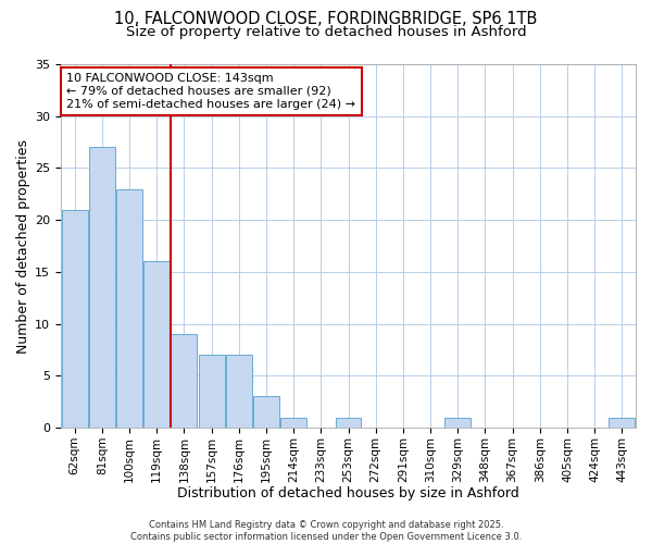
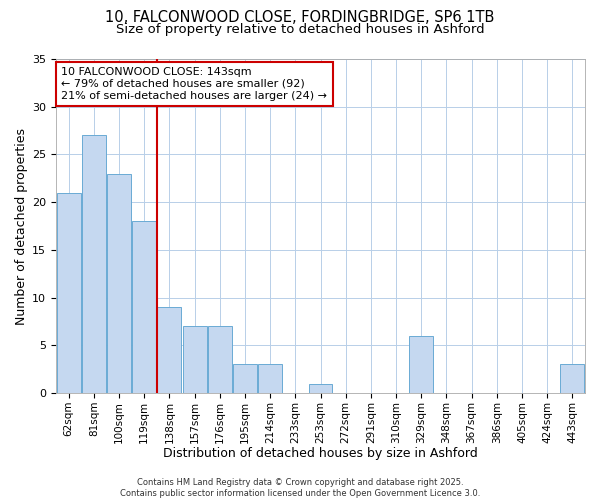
119sqm: 16 -> 18
214sqm: 1 -> 3
329sqm: 1 -> 6
443sqm: 1 -> 3
